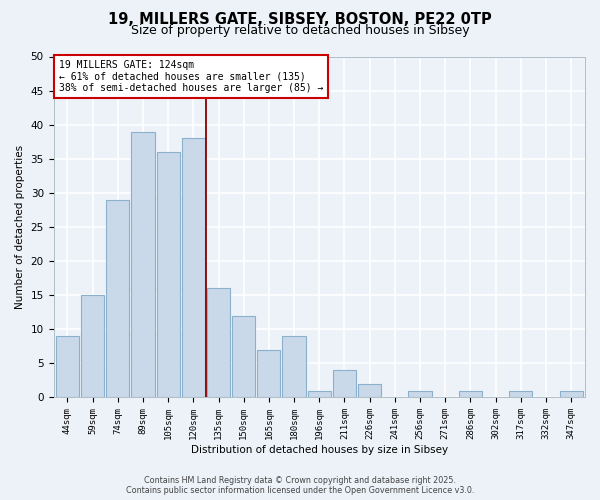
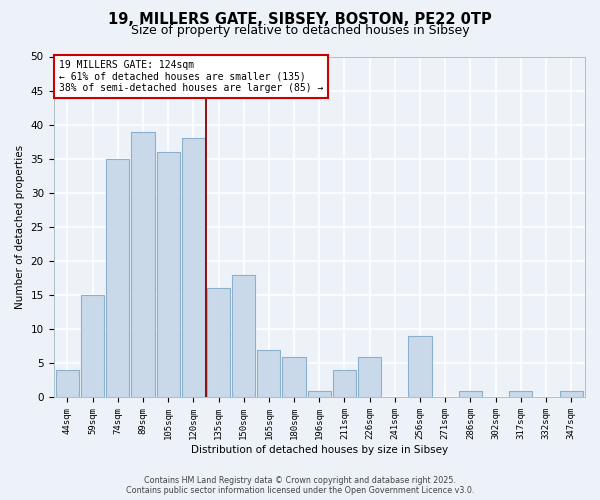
44sqm: 9 -> 4
74sqm: 29 -> 35
150sqm: 12 -> 18
180sqm: 9 -> 6
226sqm: 2 -> 6
256sqm: 1 -> 9
